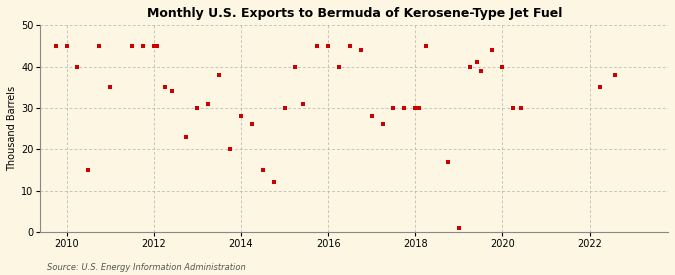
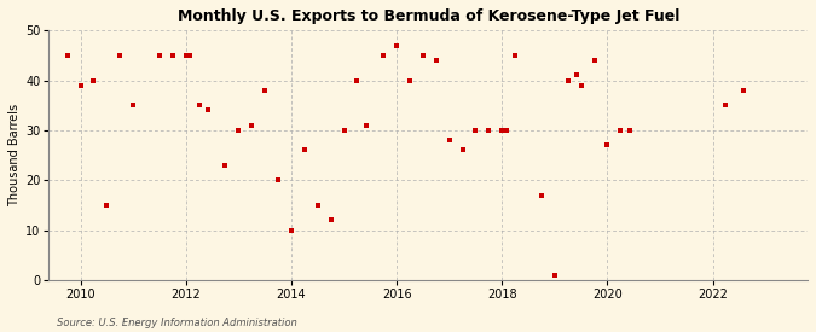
2010: 45 -> 39
2014: 28 -> 10
2016: 45 -> 47
2020: 40 -> 27
